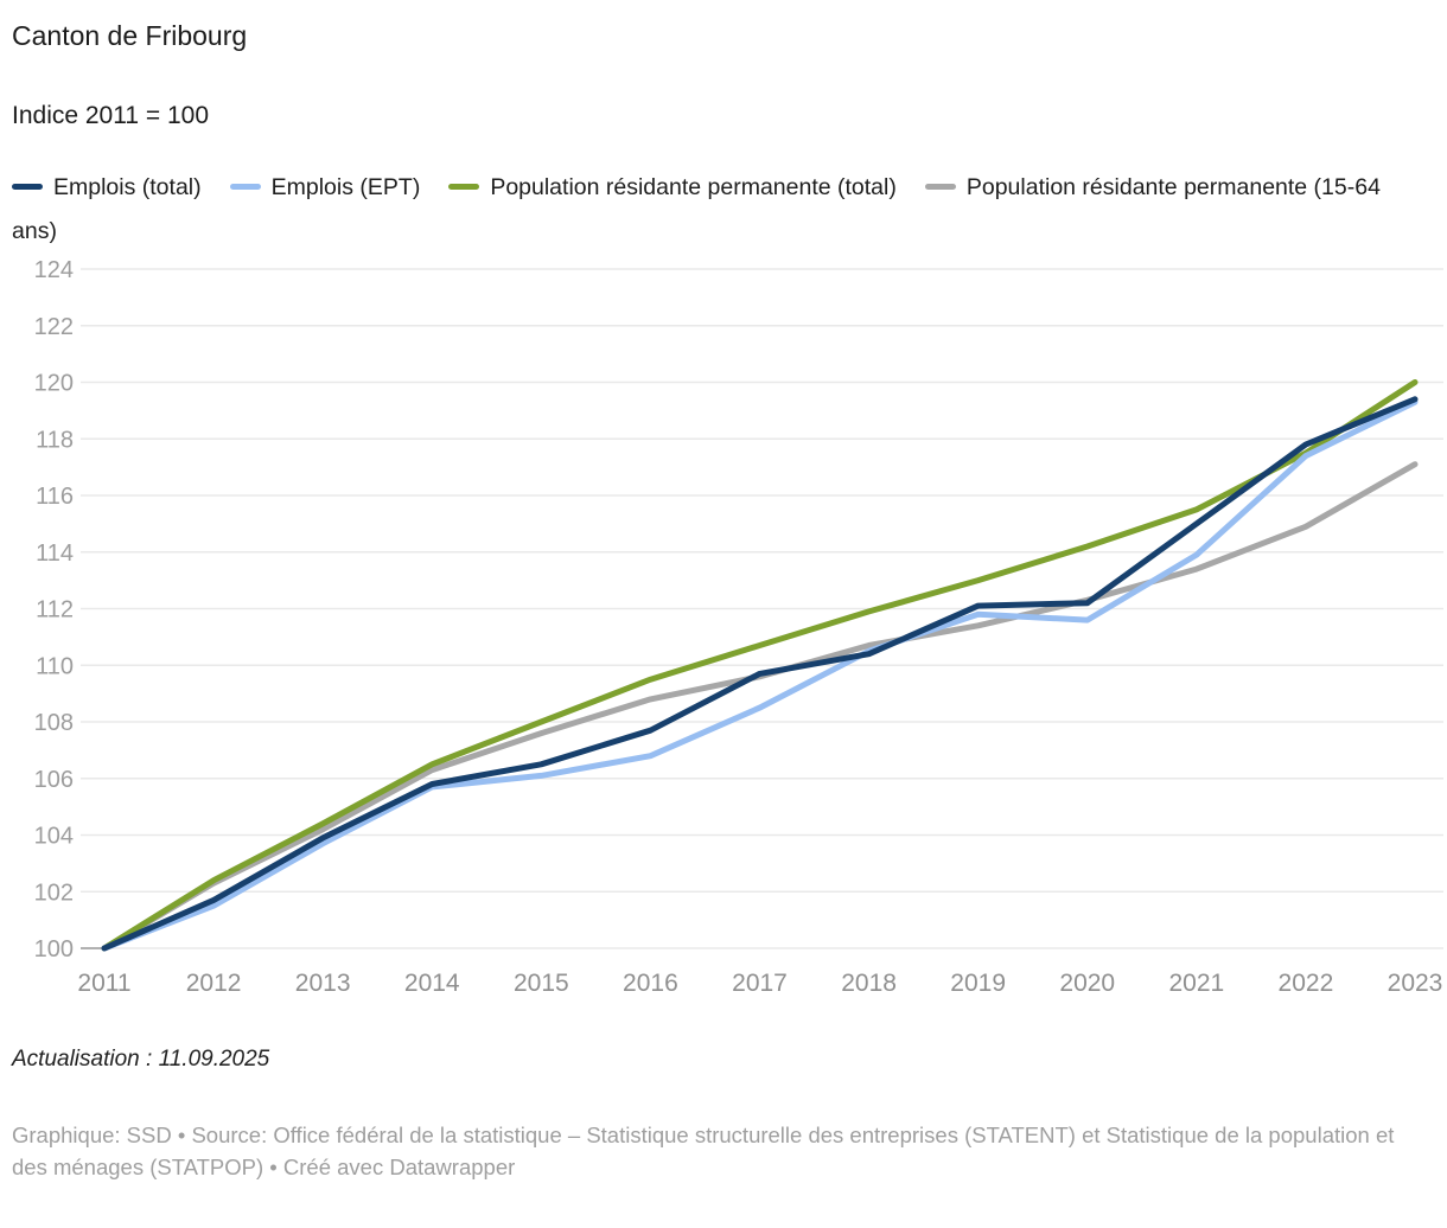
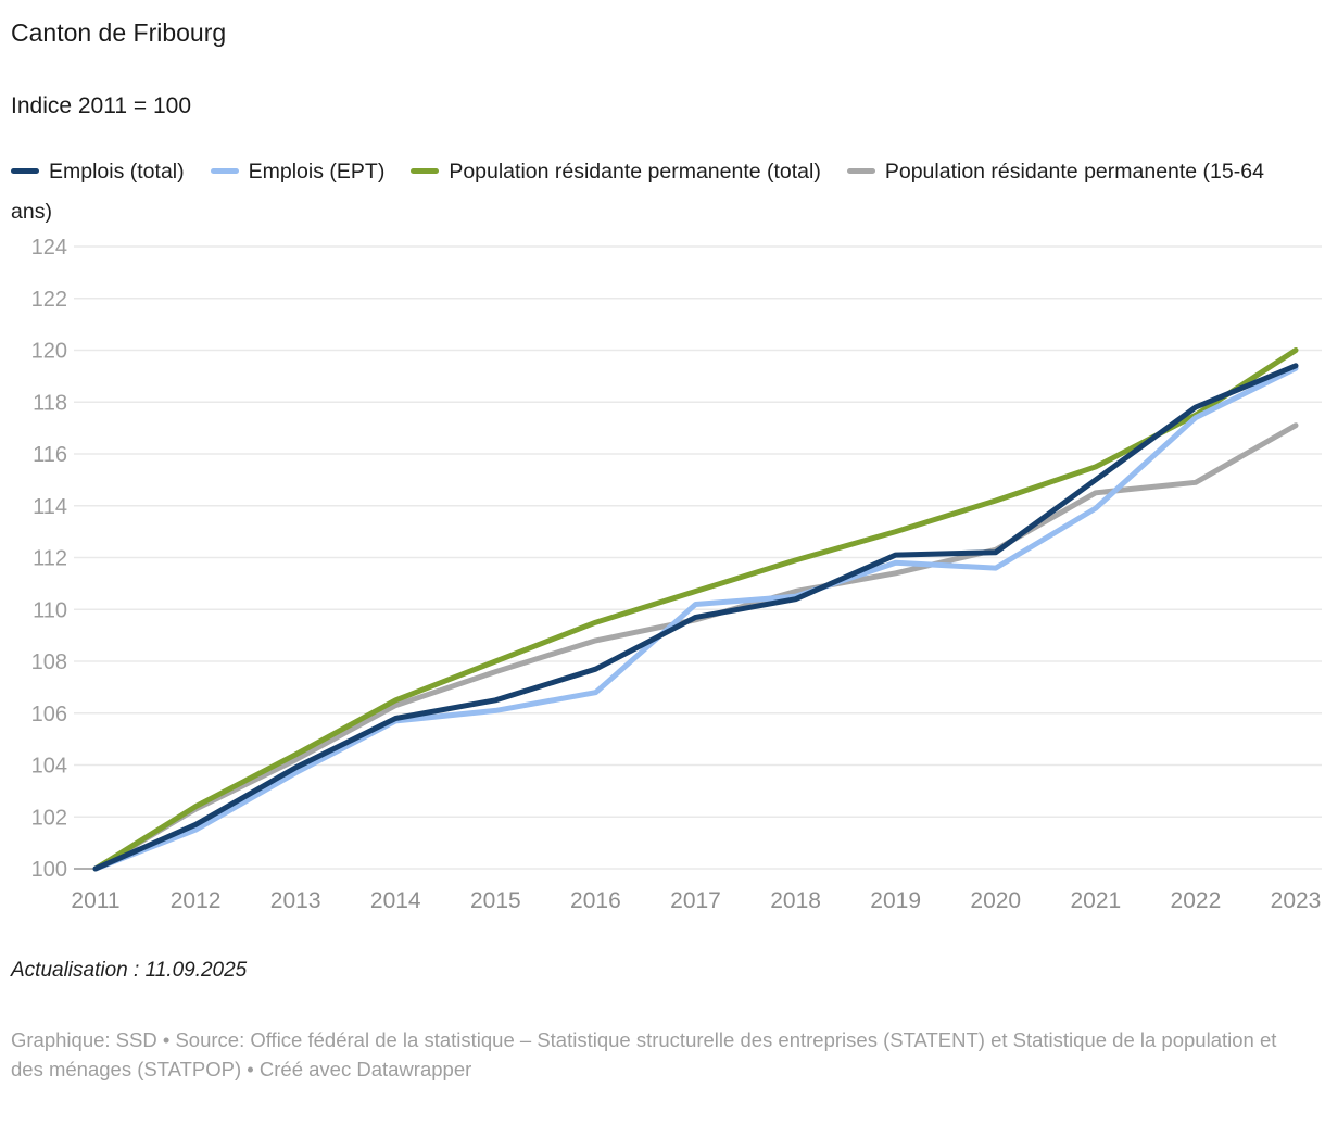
Emplois (EPT)/2017: 108.5 -> 110.2
Population résidante permanente (15-64 ans)/2021: 113.4 -> 114.5
